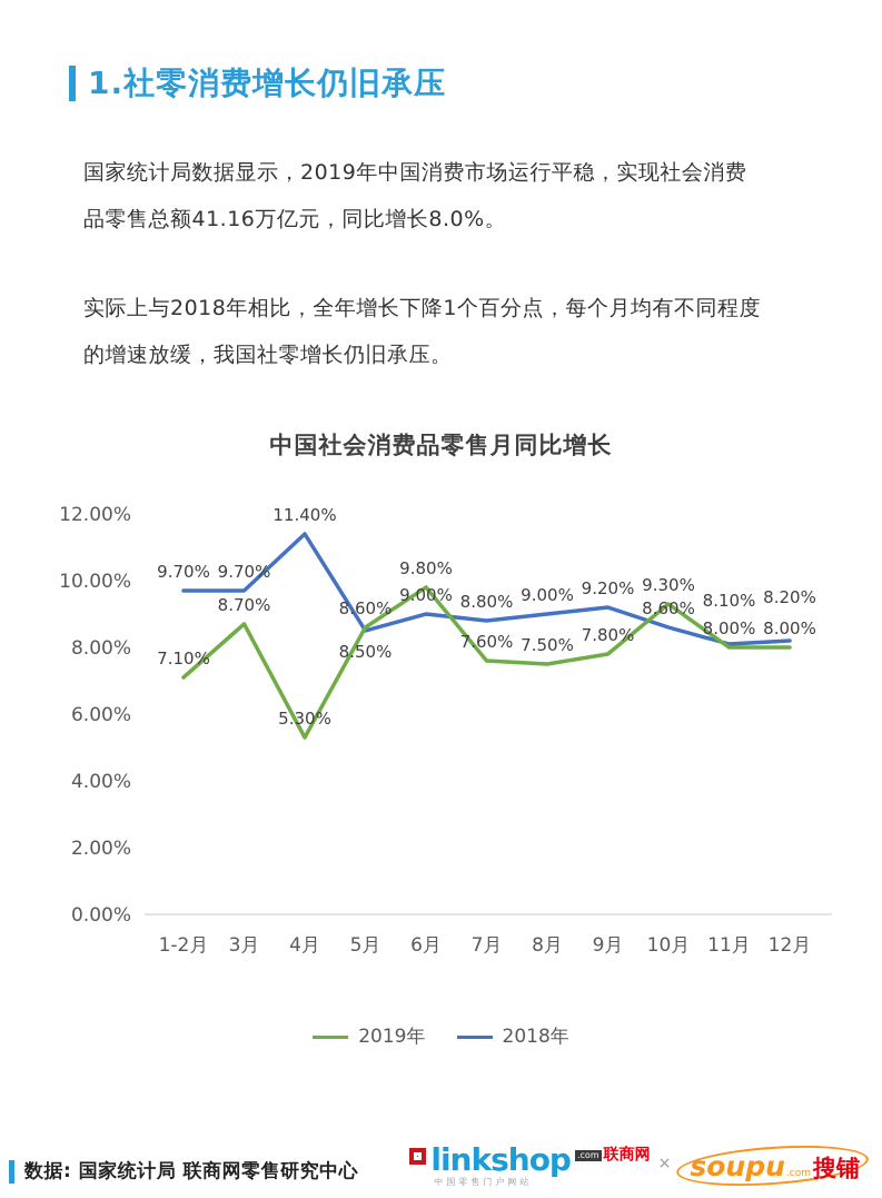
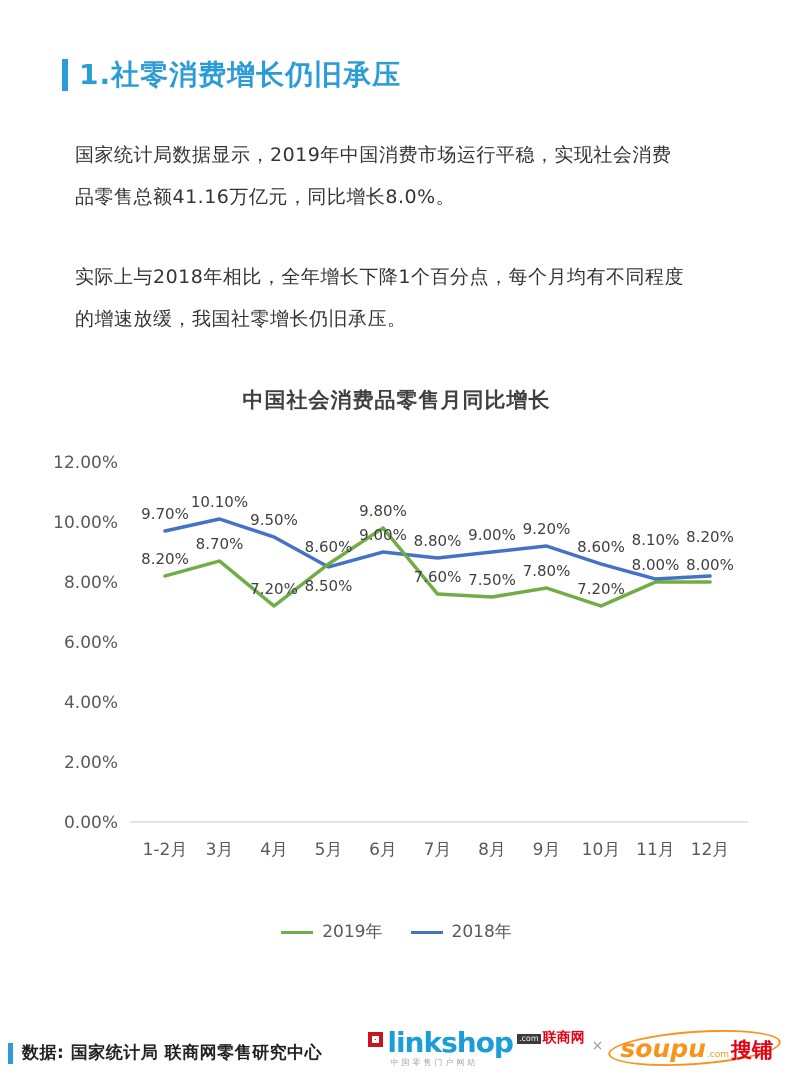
2019年/1-2月: 7.10% -> 8.20%
2018年/3月: 9.70% -> 10.10%
2019年/4月: 5.30% -> 7.20%
2018年/4月: 11.40% -> 9.50%
2019年/10月: 9.30% -> 7.20%
